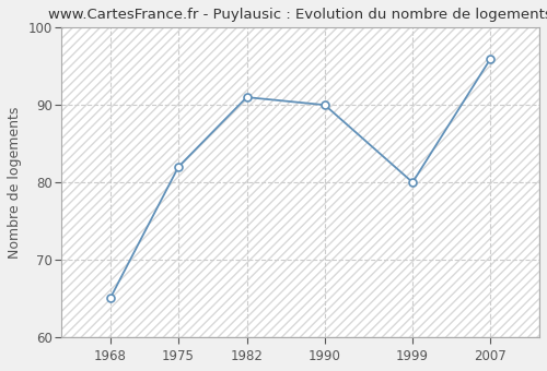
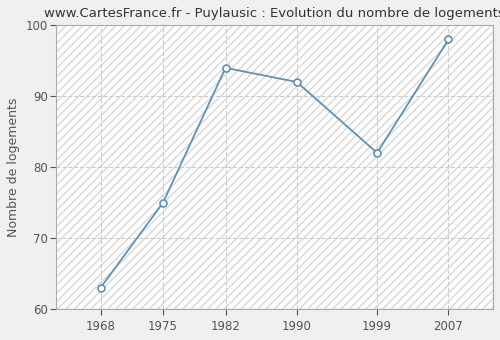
1968: 65 -> 63
1975: 82 -> 75
1982: 91 -> 94
1990: 90 -> 92
1999: 80 -> 82
2007: 96 -> 98
